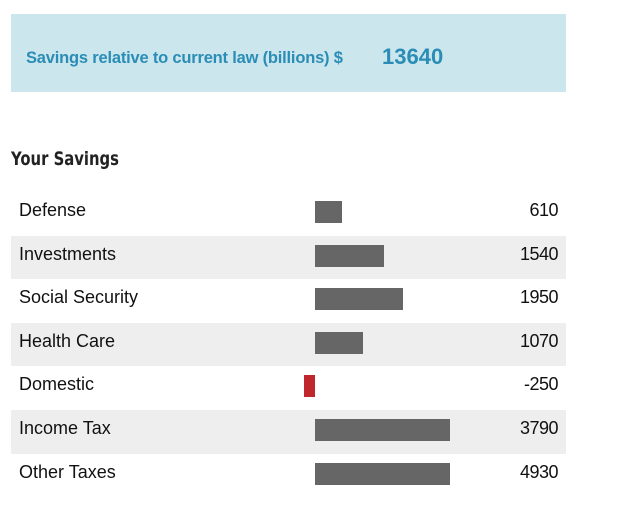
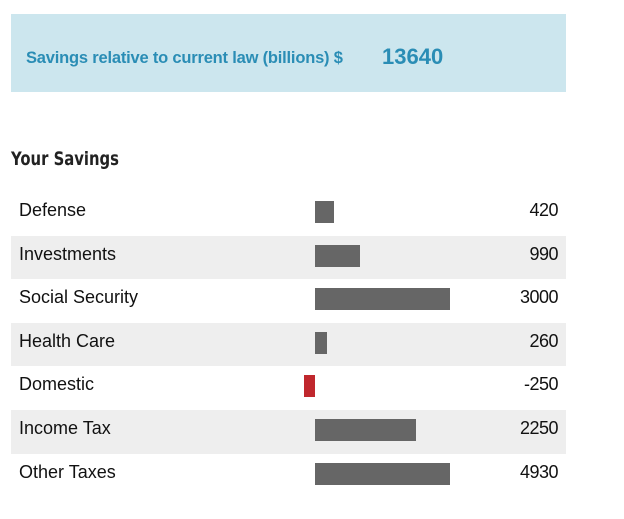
Defense: 610 -> 420
Investments: 1540 -> 990
Social Security: 1950 -> 3000
Health Care: 1070 -> 260
Income Tax: 3790 -> 2250
